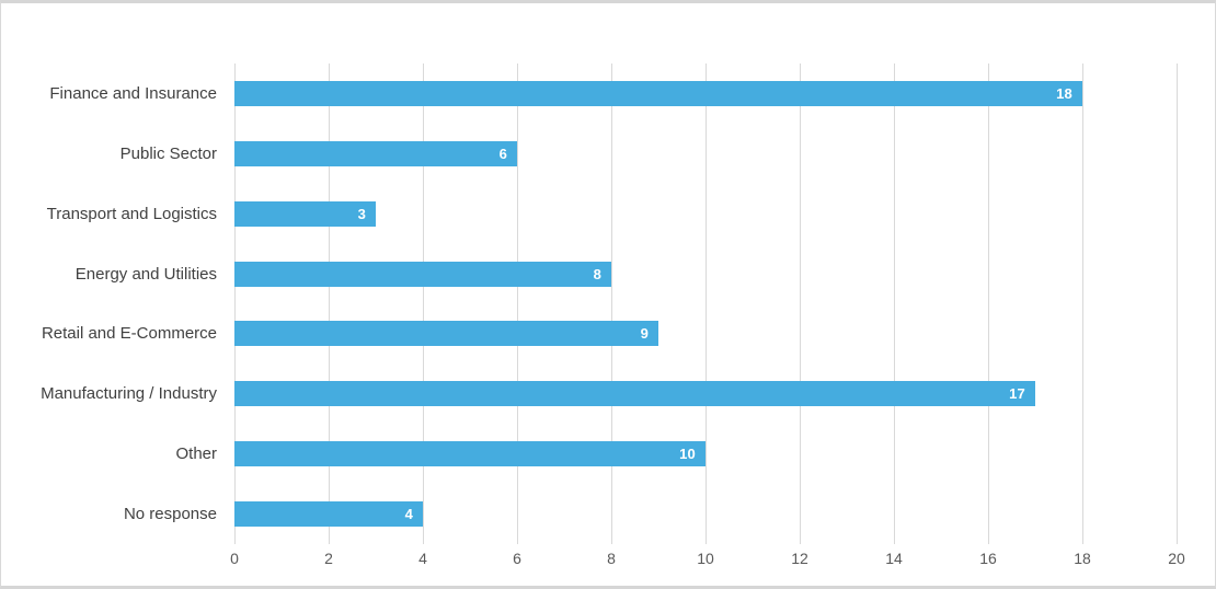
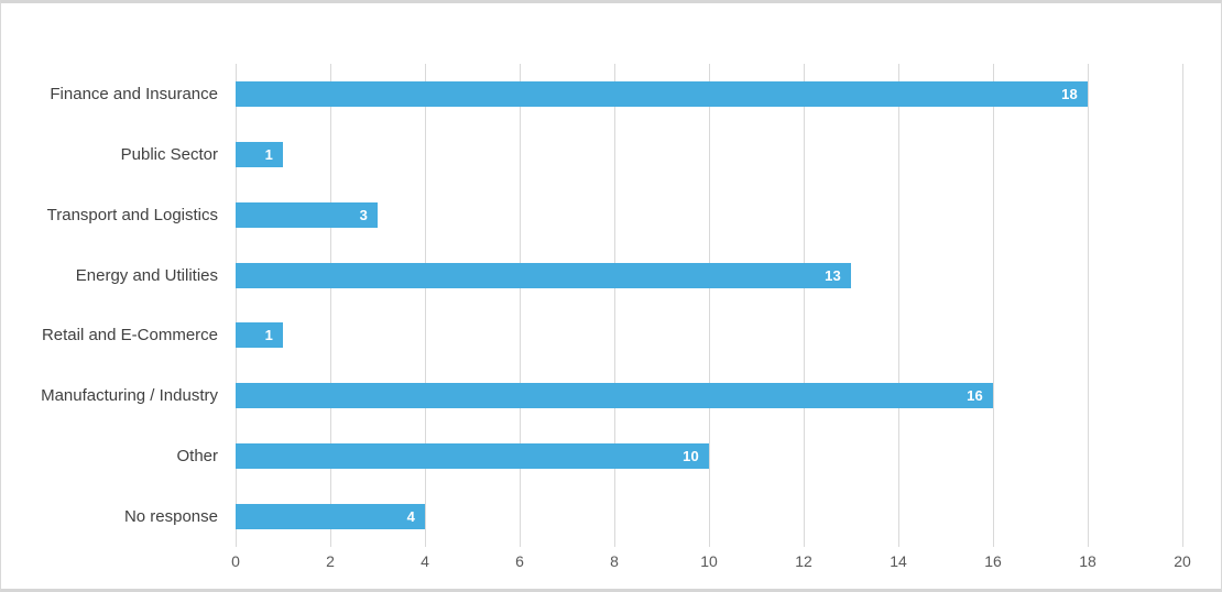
Public Sector: 6 -> 1
Energy and Utilities: 8 -> 13
Retail and E-Commerce: 9 -> 1
Manufacturing / Industry: 17 -> 16
